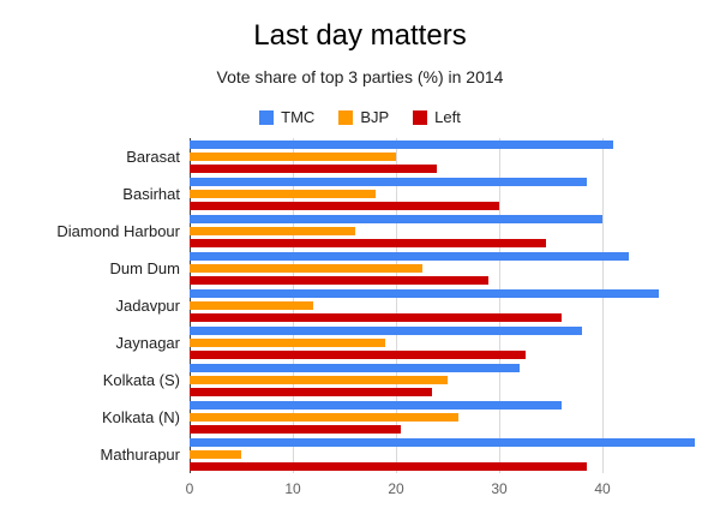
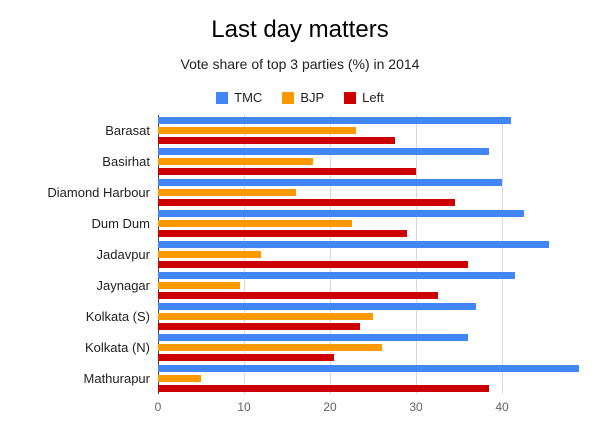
BJP/Barasat: 20 -> 23
Left/Barasat: 24 -> 28
TMC/Jaynagar: 38 -> 42
BJP/Jaynagar: 19 -> 10
TMC/Kolkata (S): 32 -> 37
